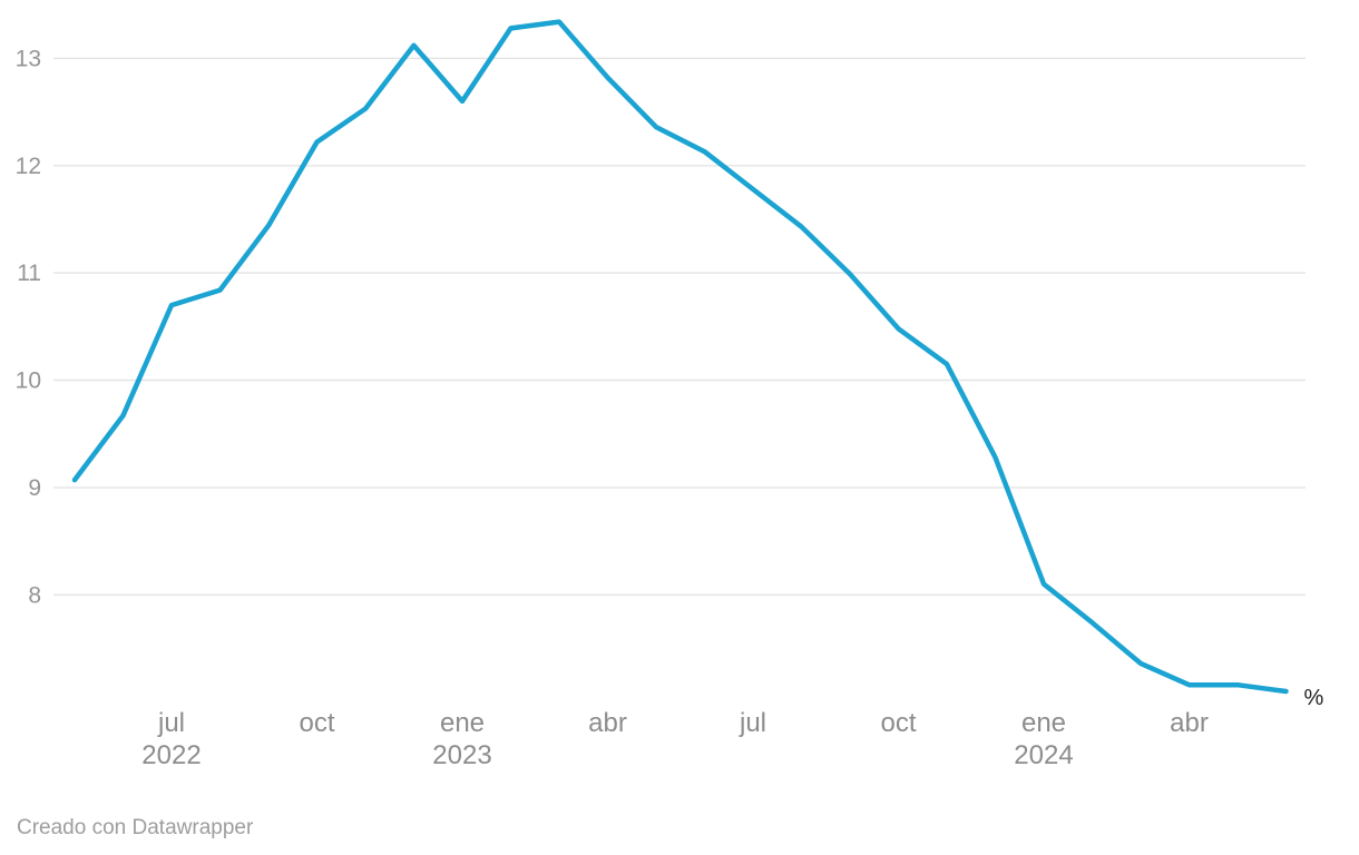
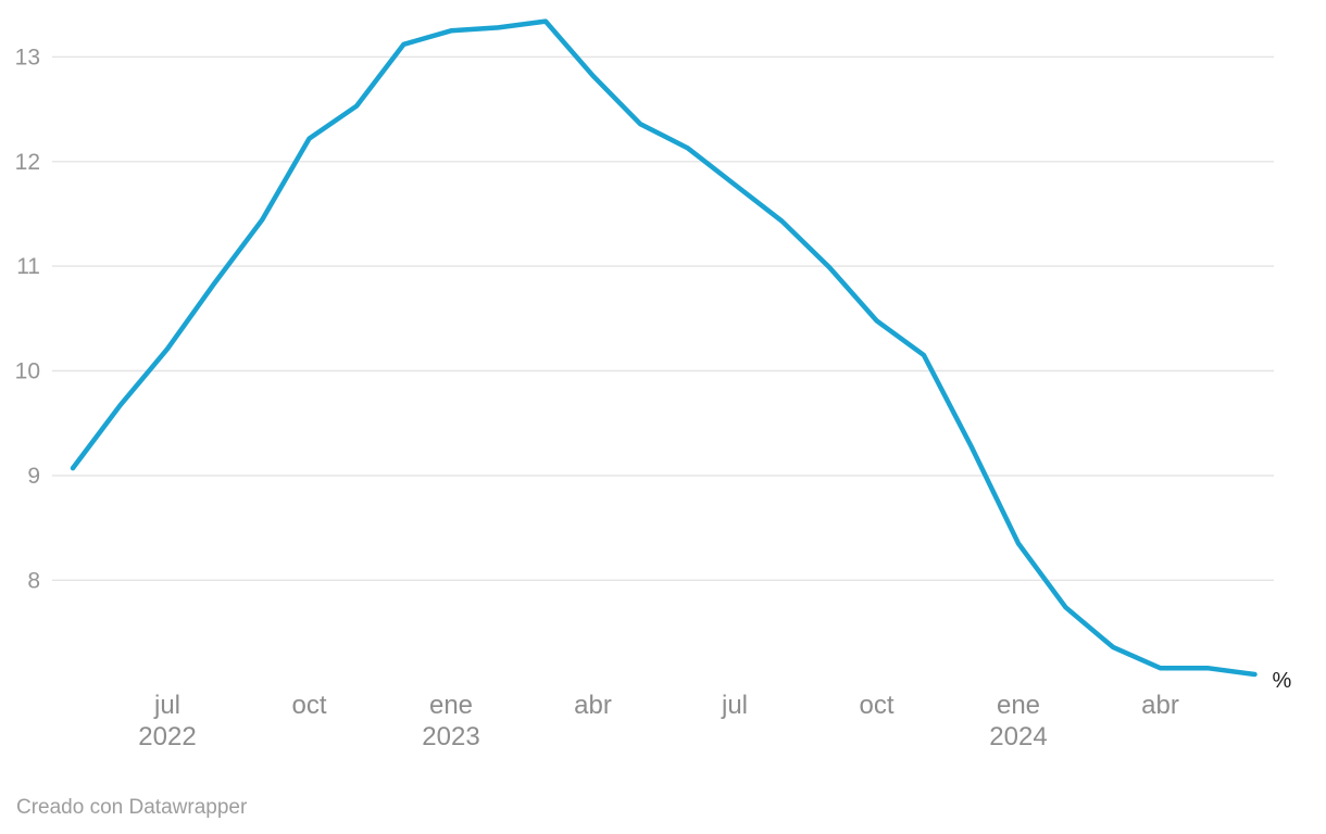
jul 2022: 10.7 -> 10.2
ene 2023: 12.6 -> 13.2
ene 2024: 8.1 -> 8.3
